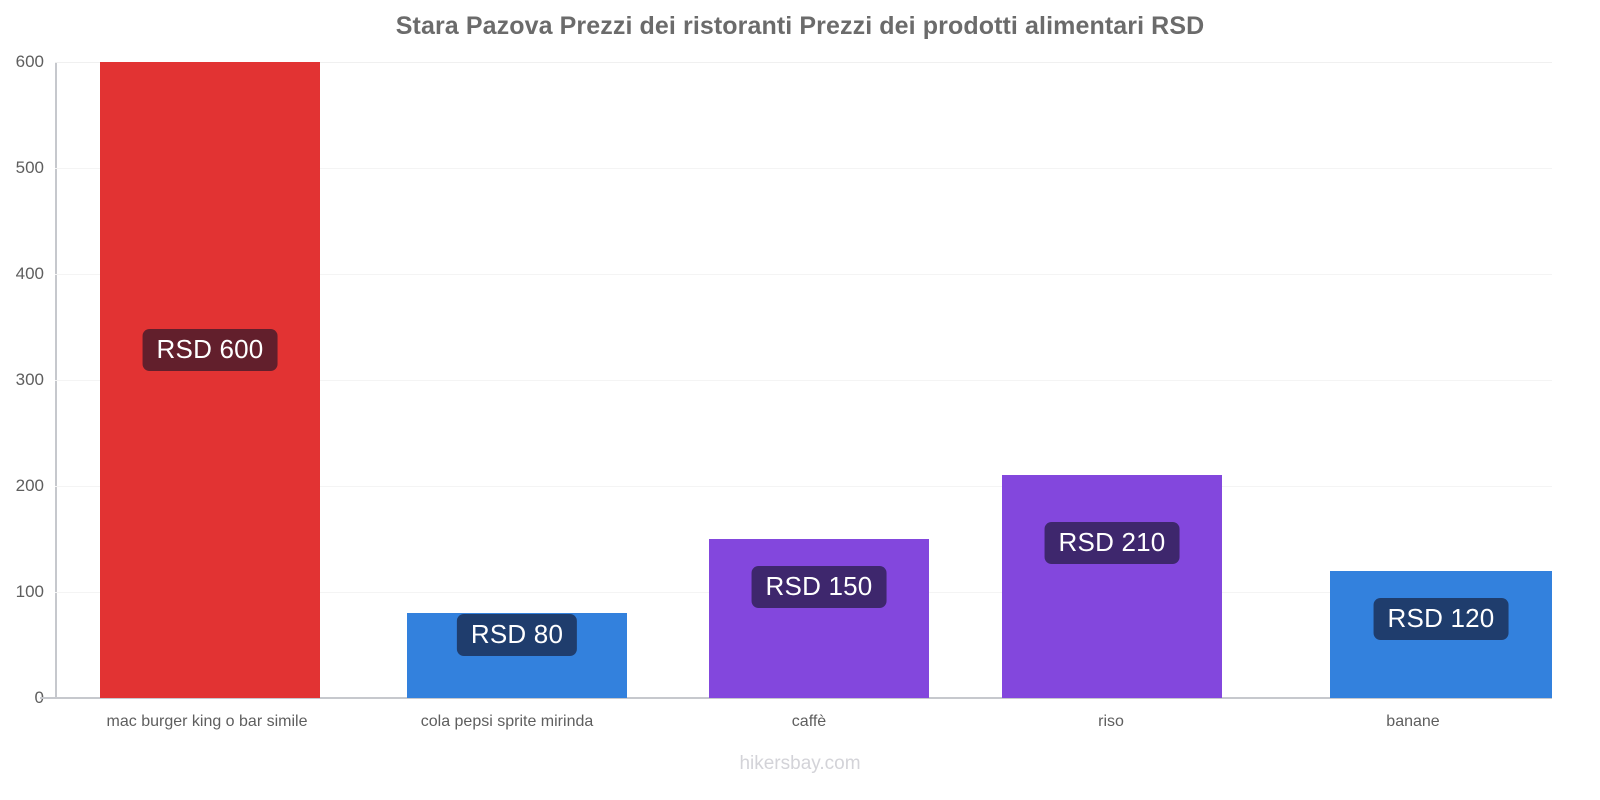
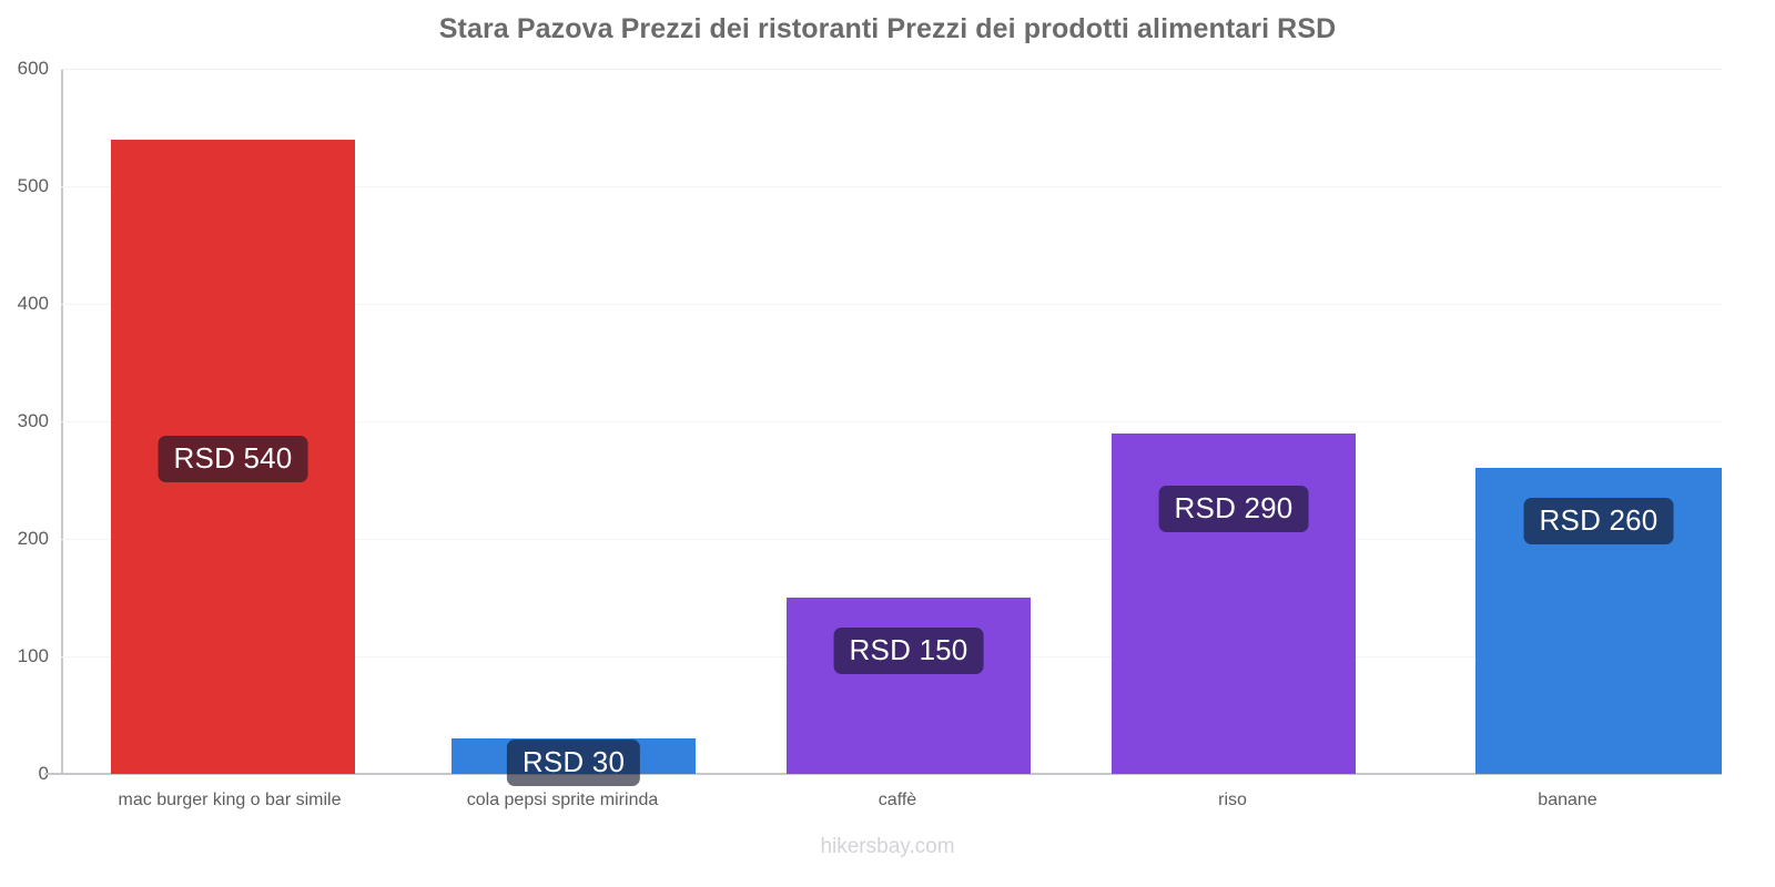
mac burger king o bar simile: 600 -> 540
cola pepsi sprite mirinda: 80 -> 30
riso: 210 -> 290
banane: 120 -> 260
